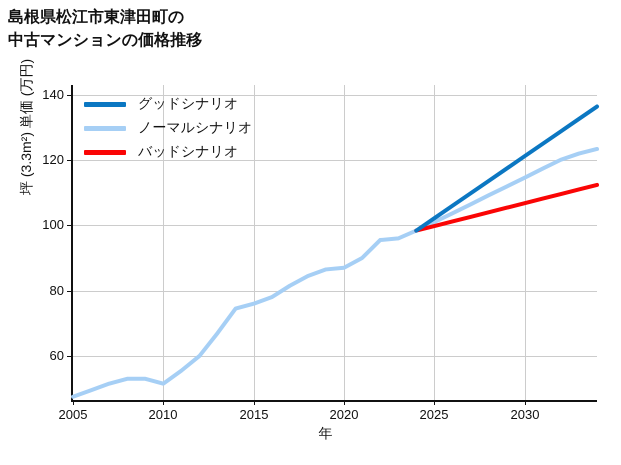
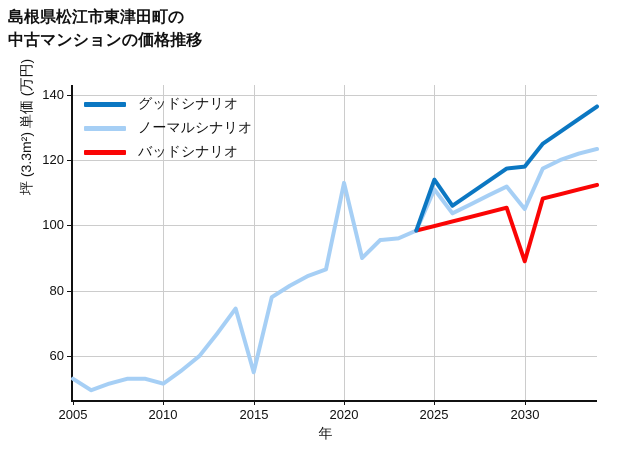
ノーマルシナリオ/2005: 48 -> 53
ノーマルシナリオ/2015: 76 -> 55
ノーマルシナリオ/2020: 87 -> 113
ノーマルシナリオ/2025: 101 -> 111
グッドシナリオ/2025: 102 -> 114
ノーマルシナリオ/2030: 115 -> 105
グッドシナリオ/2030: 121 -> 118
バッドシナリオ/2030: 107 -> 89
